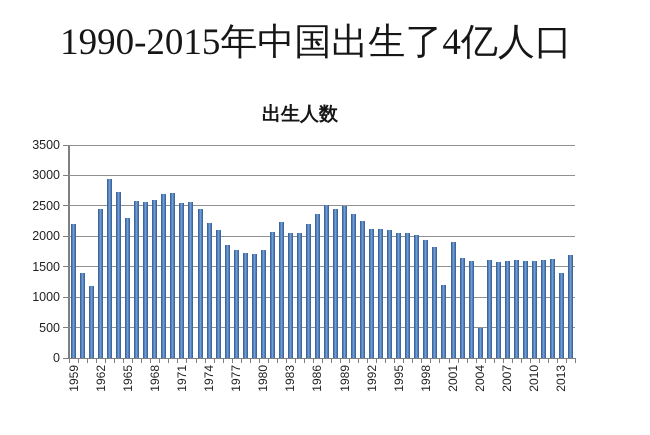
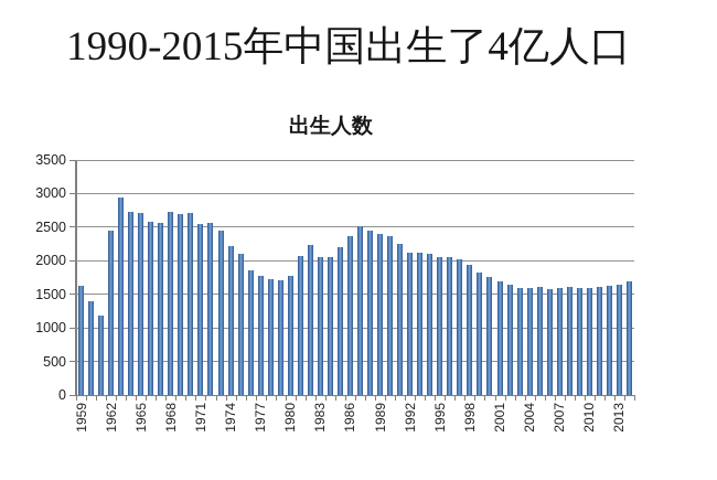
1959: 2200 -> 1600
1965: 2300 -> 2700
1968: 2600 -> 2700
1989: 2500 -> 2400
2000: 1200 -> 1800
2001: 1900 -> 1700
2004: 500 -> 1600
2013: 1400 -> 1600
